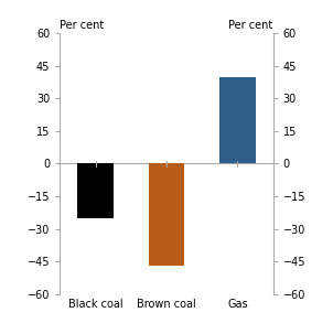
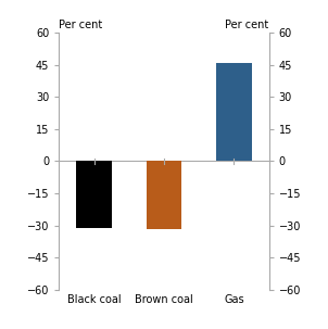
Black coal: -25 -> -31
Brown coal: -47 -> -32
Gas: 40 -> 46
